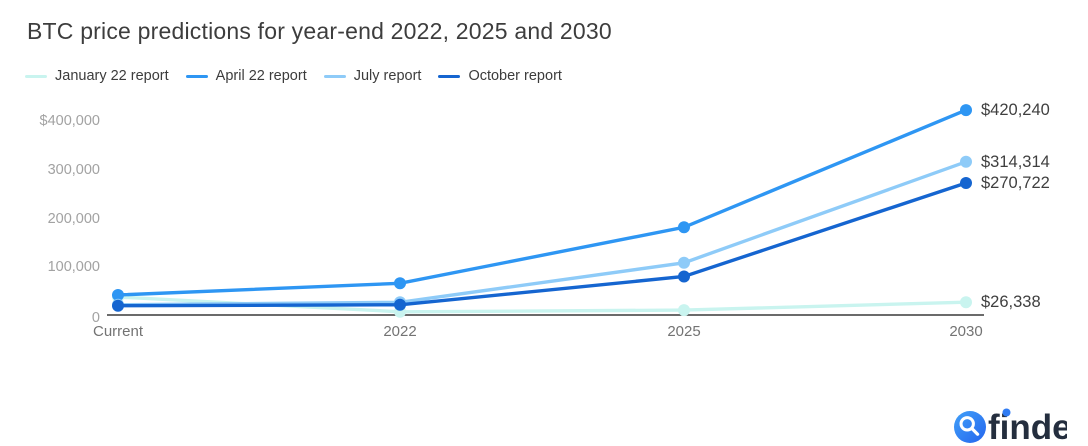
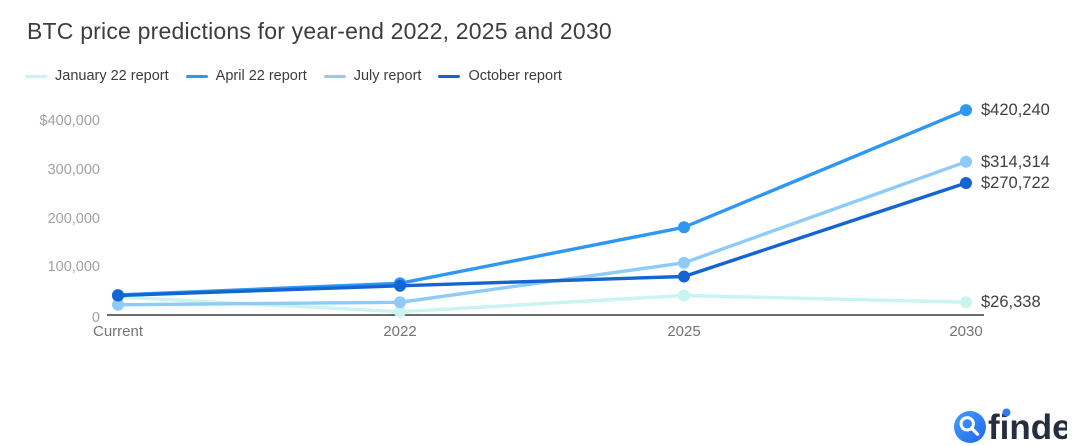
October report/Current: $20000 -> $40000
October report/2022: $20000 -> $60000
January 22 report/2025: $10000 -> $40000
